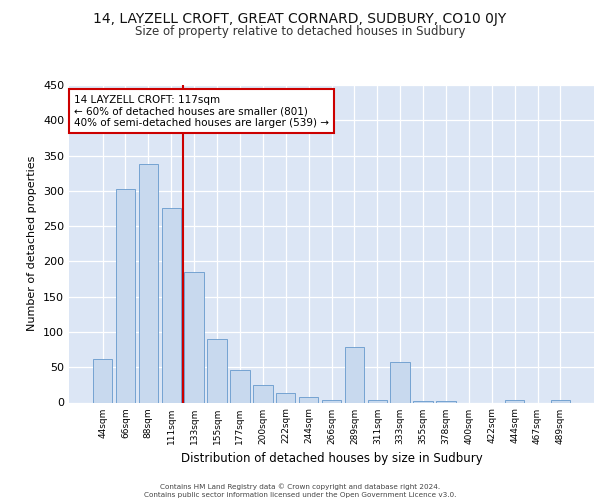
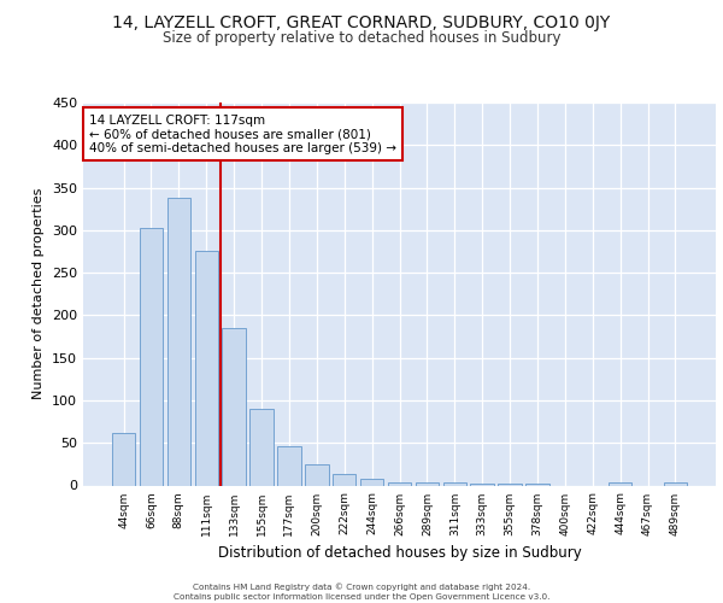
289sqm: 78 -> 3
333sqm: 58 -> 2
